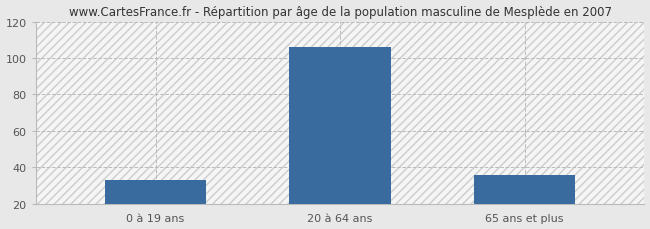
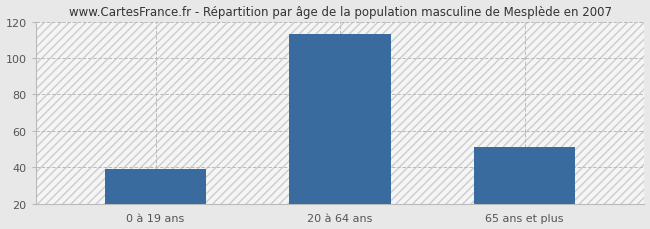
0 à 19 ans: 33 -> 39
20 à 64 ans: 106 -> 113
65 ans et plus: 36 -> 51
